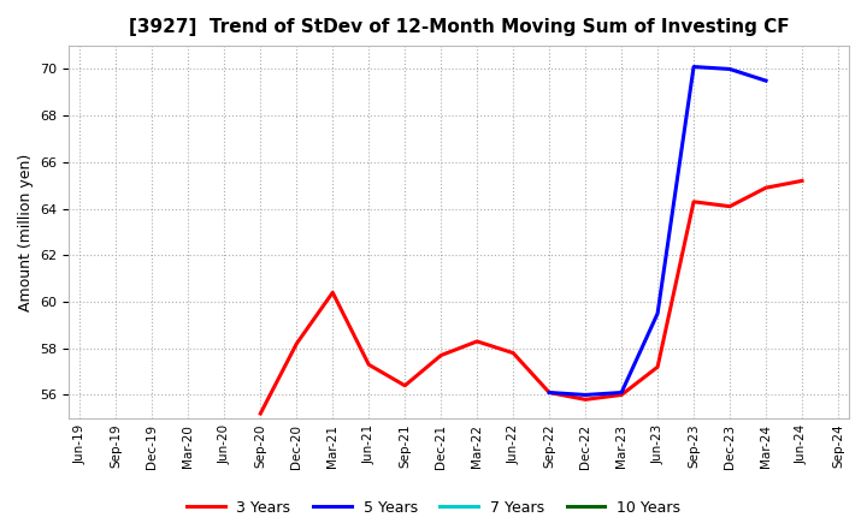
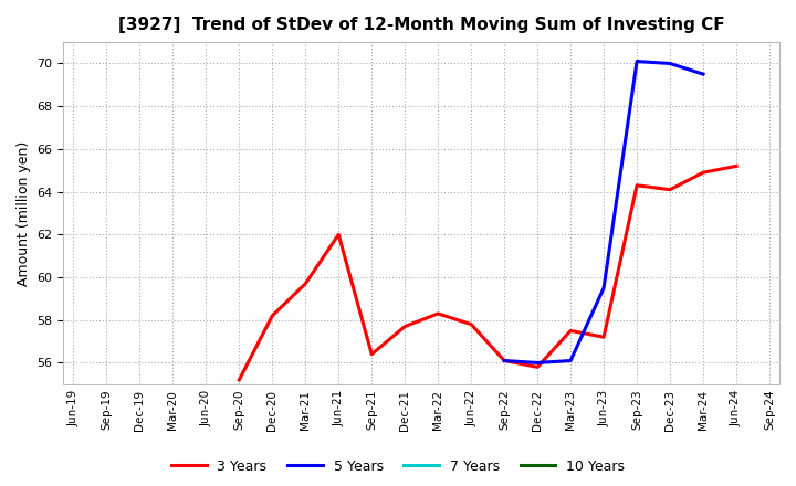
3 Years/Mar-21: 60.4 -> 59.7
3 Years/Jun-21: 57.3 -> 62.0
3 Years/Mar-23: 56.0 -> 57.5
